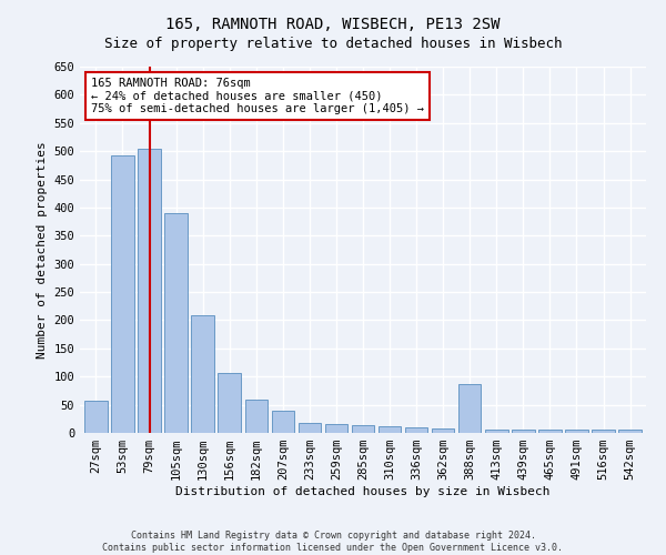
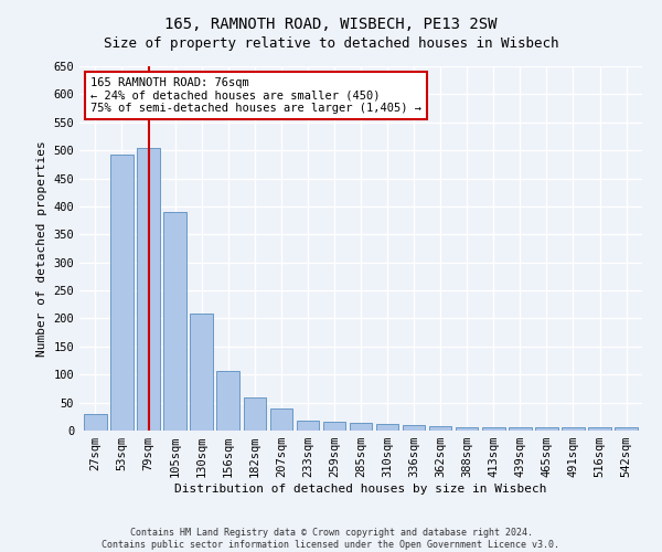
27sqm: 58 -> 30
388sqm: 86 -> 5
